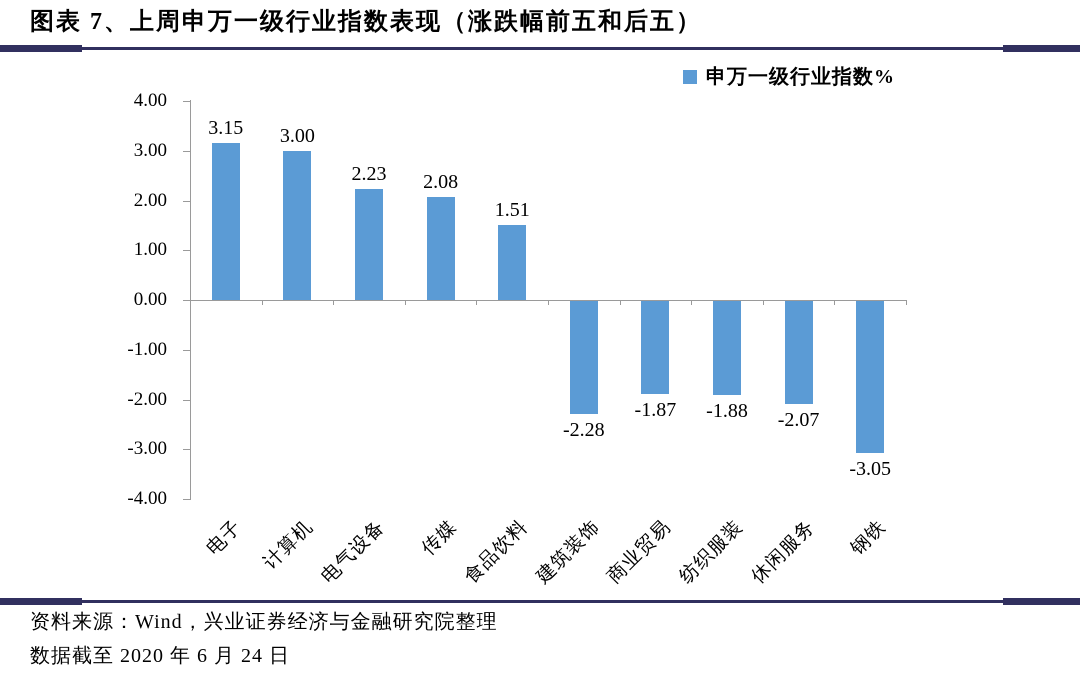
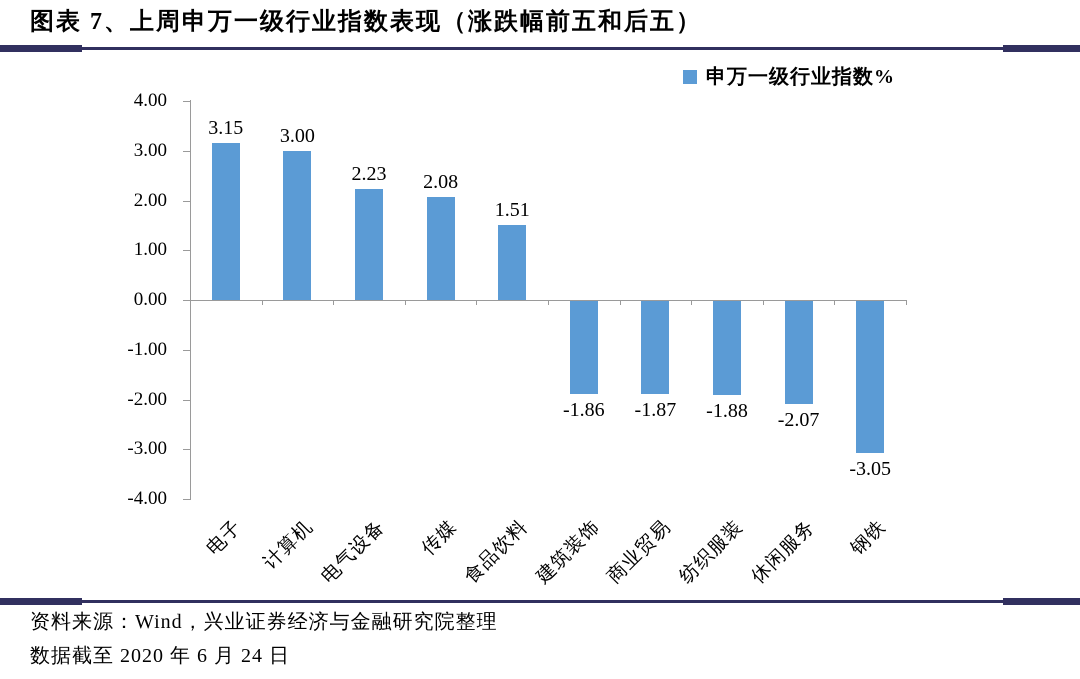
建筑装饰: -2.28 -> -1.86
